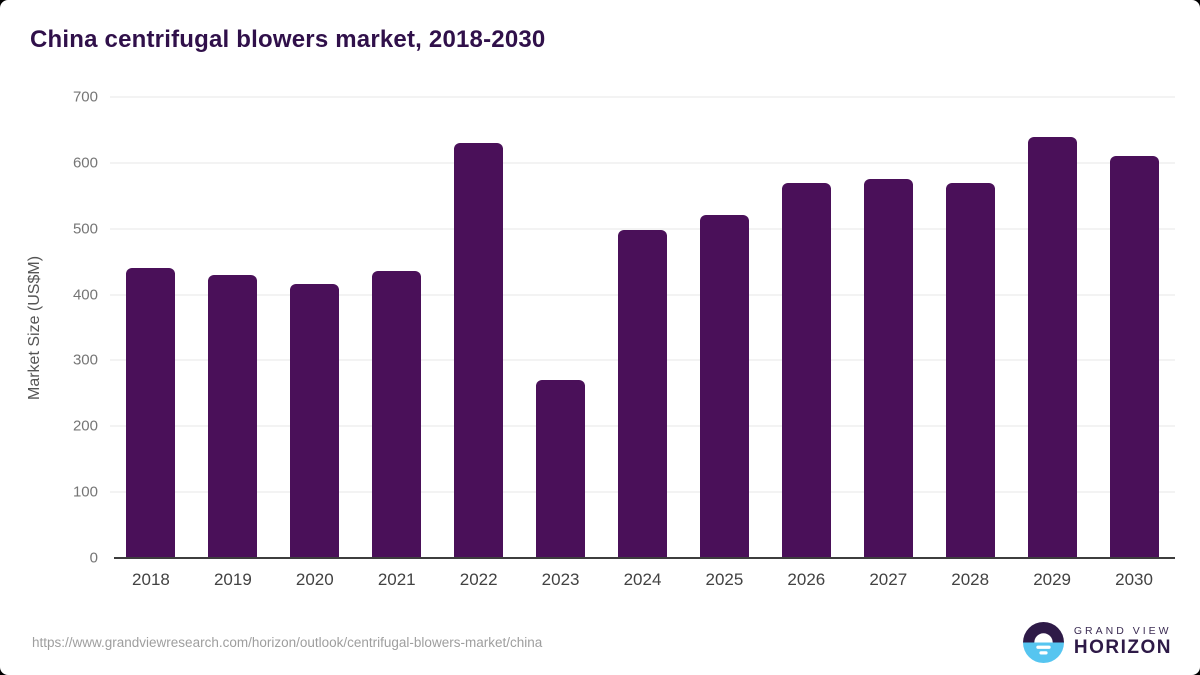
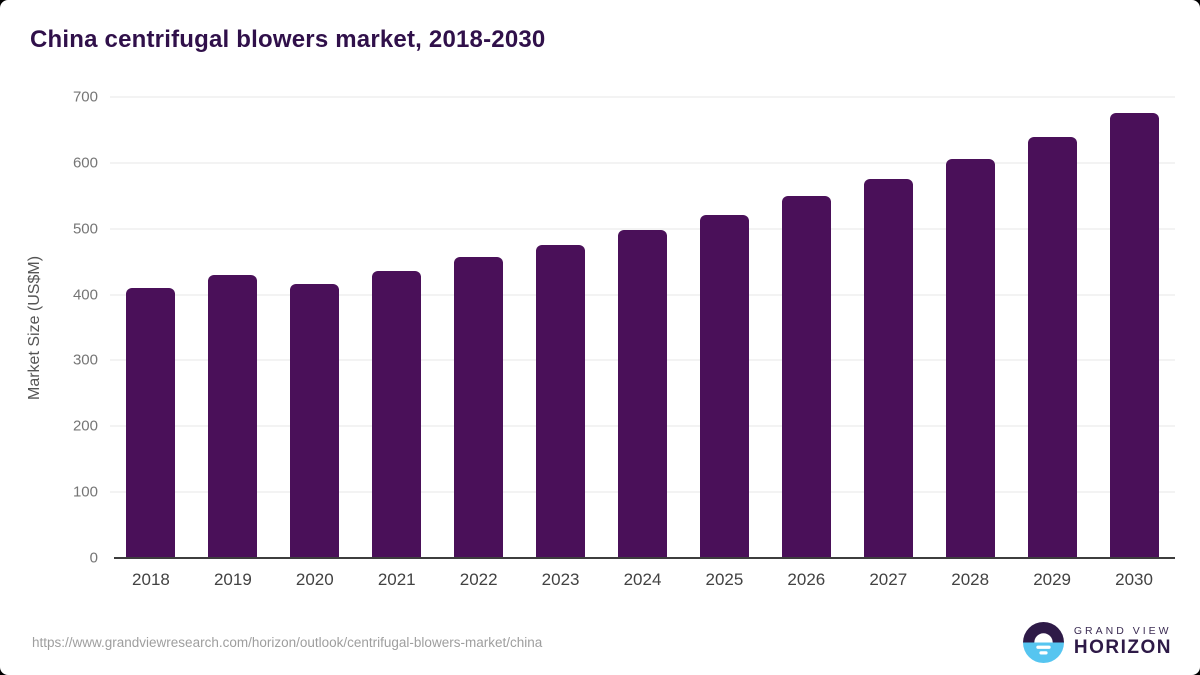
2018: 440 -> 410
2022: 630 -> 460
2023: 270 -> 480
2026: 570 -> 550
2028: 570 -> 610
2030: 610 -> 680
